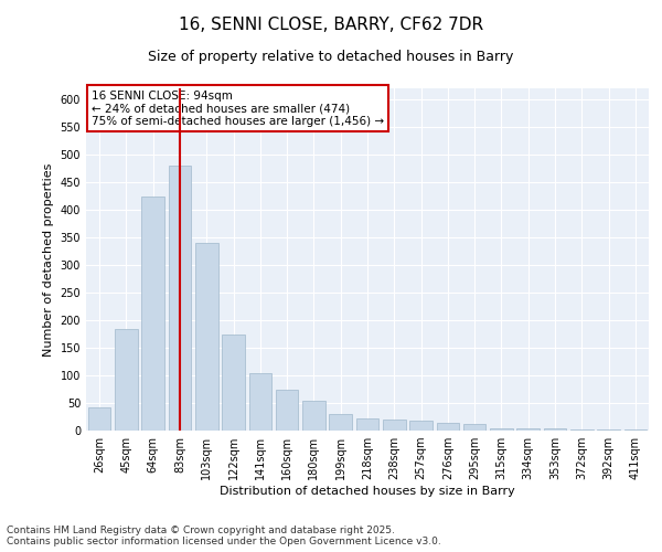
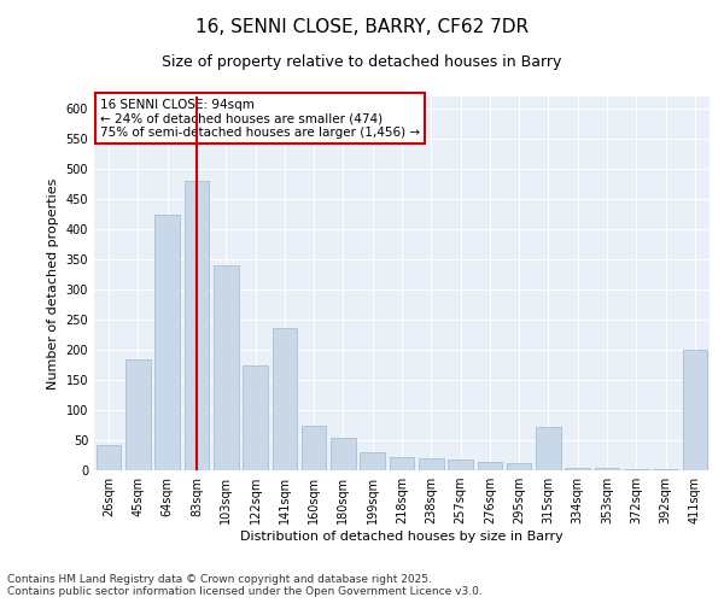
141sqm: 105 -> 236
315sqm: 5 -> 72
411sqm: 3 -> 200
